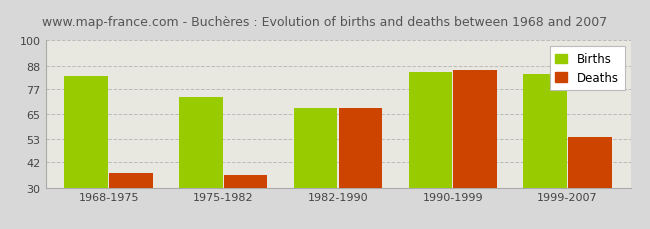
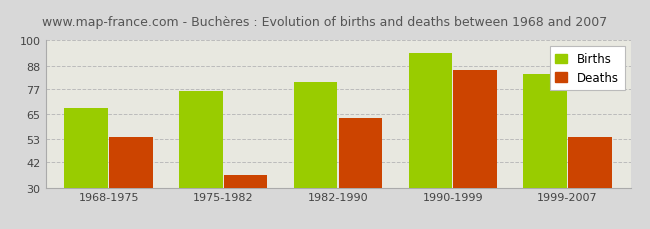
Births/1968-1975: 83 -> 68
Deaths/1968-1975: 37 -> 54
Births/1975-1982: 73 -> 76
Births/1982-1990: 68 -> 80
Deaths/1982-1990: 68 -> 63
Births/1990-1999: 85 -> 94
